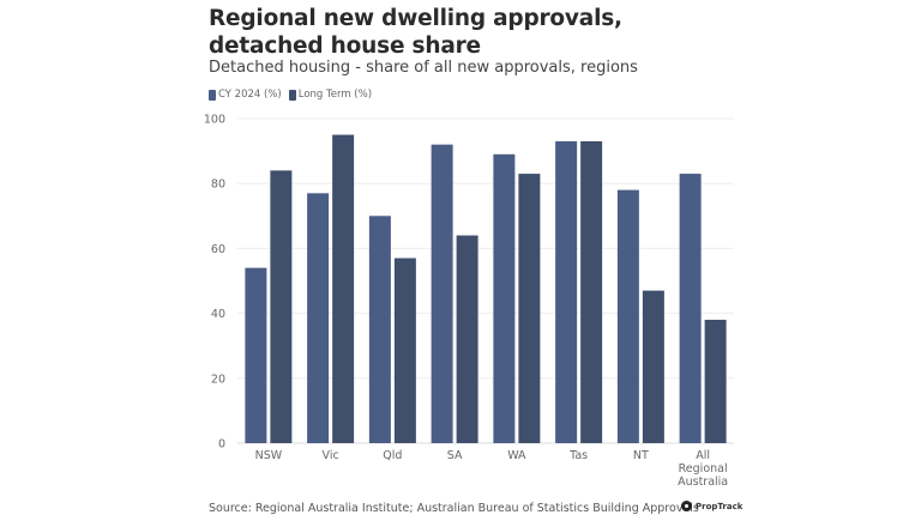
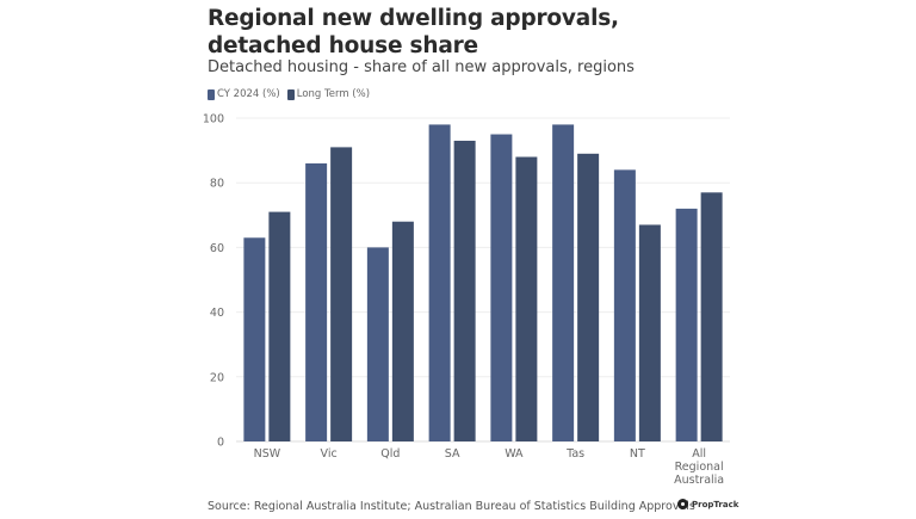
CY 2024 (%)/NSW: 54 -> 63
Long Term (%)/NSW: 84 -> 71
CY 2024 (%)/Vic: 77 -> 86
Long Term (%)/Vic: 95 -> 91
CY 2024 (%)/Qld: 70 -> 60
Long Term (%)/Qld: 57 -> 68
CY 2024 (%)/SA: 92 -> 98
Long Term (%)/SA: 64 -> 93
CY 2024 (%)/WA: 89 -> 95
Long Term (%)/WA: 83 -> 88
CY 2024 (%)/Tas: 93 -> 98
Long Term (%)/Tas: 93 -> 89
CY 2024 (%)/NT: 78 -> 84
Long Term (%)/NT: 47 -> 67
CY 2024 (%)/All Regional Australia: 83 -> 72
Long Term (%)/All Regional Australia: 38 -> 77
